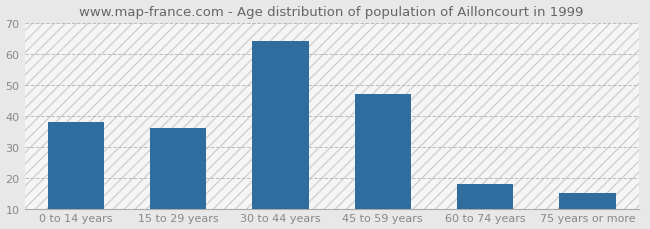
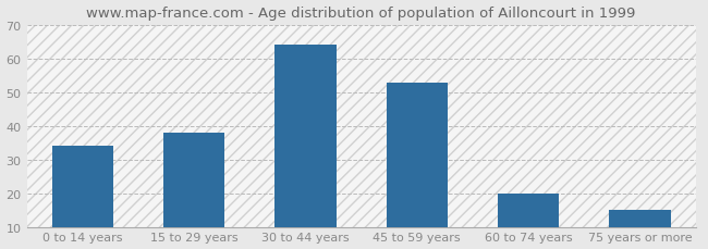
0 to 14 years: 38 -> 34
15 to 29 years: 36 -> 38
45 to 59 years: 47 -> 53
60 to 74 years: 18 -> 20
